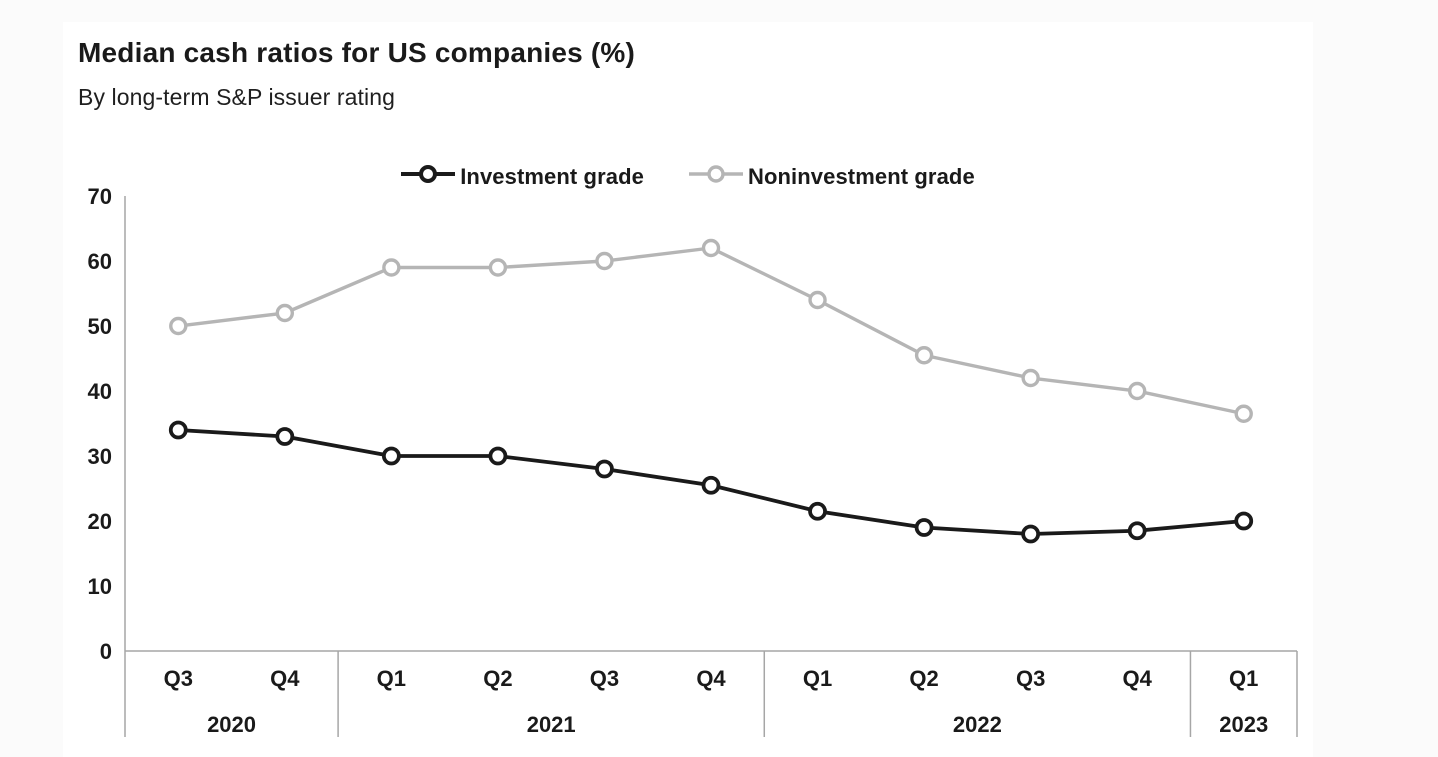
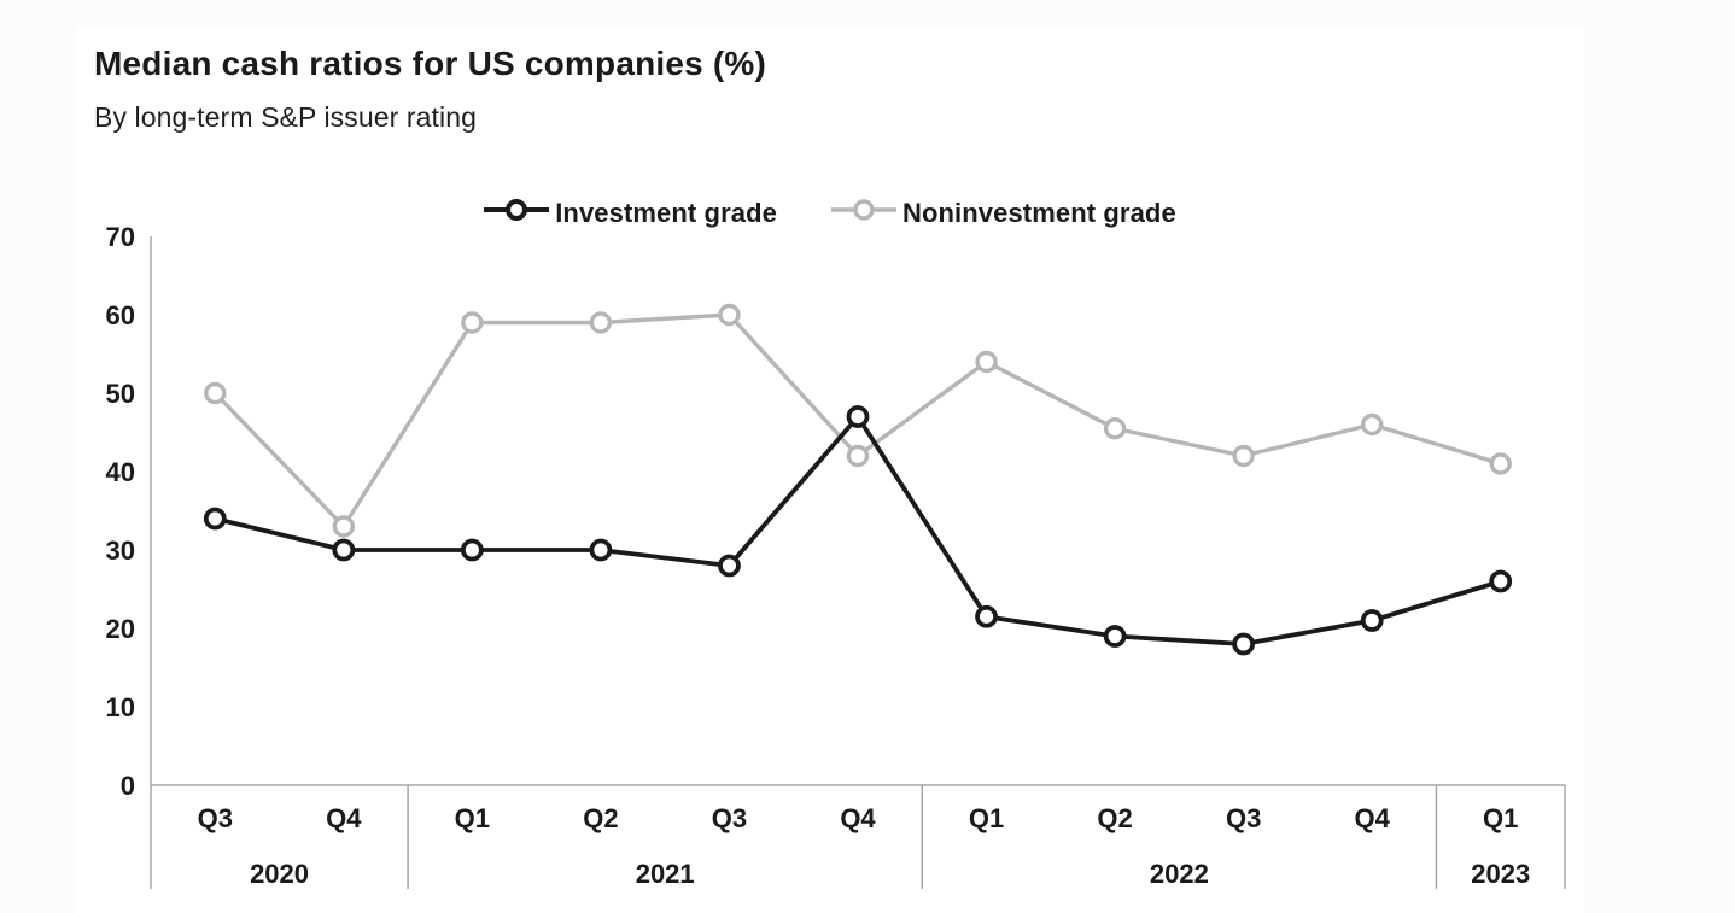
Investment grade/Q4 2020: 33 -> 30
Noninvestment grade/Q4 2020: 52 -> 33
Investment grade/Q4 2021: 26 -> 47
Noninvestment grade/Q4 2021: 62 -> 42
Investment grade/Q4 2022: 18 -> 21
Noninvestment grade/Q4 2022: 40 -> 46
Investment grade/Q1 2023: 20 -> 26
Noninvestment grade/Q1 2023: 36 -> 41
